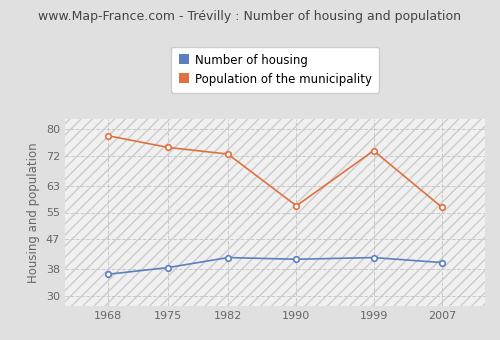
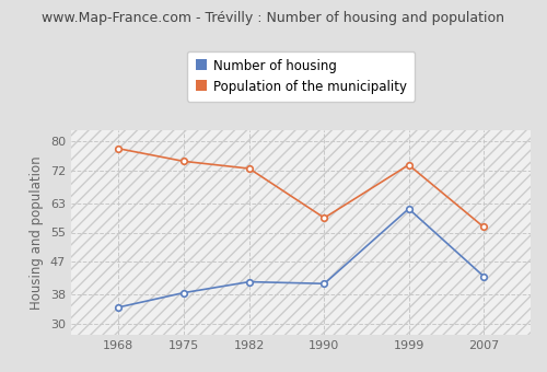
Number of housing/1968: 36.5 -> 34.5
Population of the municipality/1990: 57.0 -> 59.0
Number of housing/1999: 41.5 -> 61.5
Number of housing/2007: 40.0 -> 43.0
